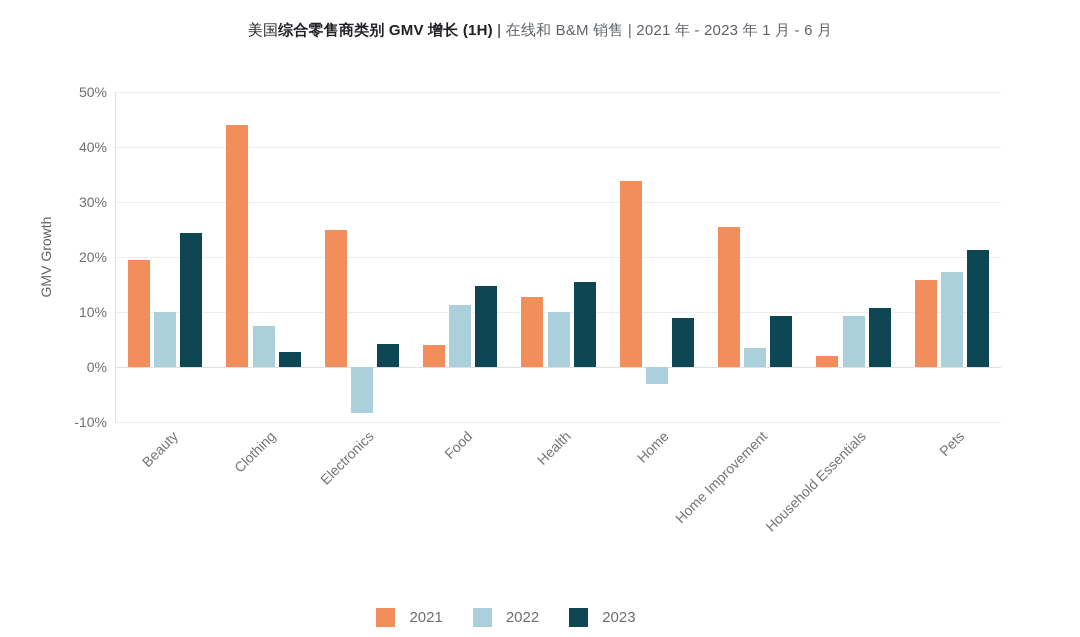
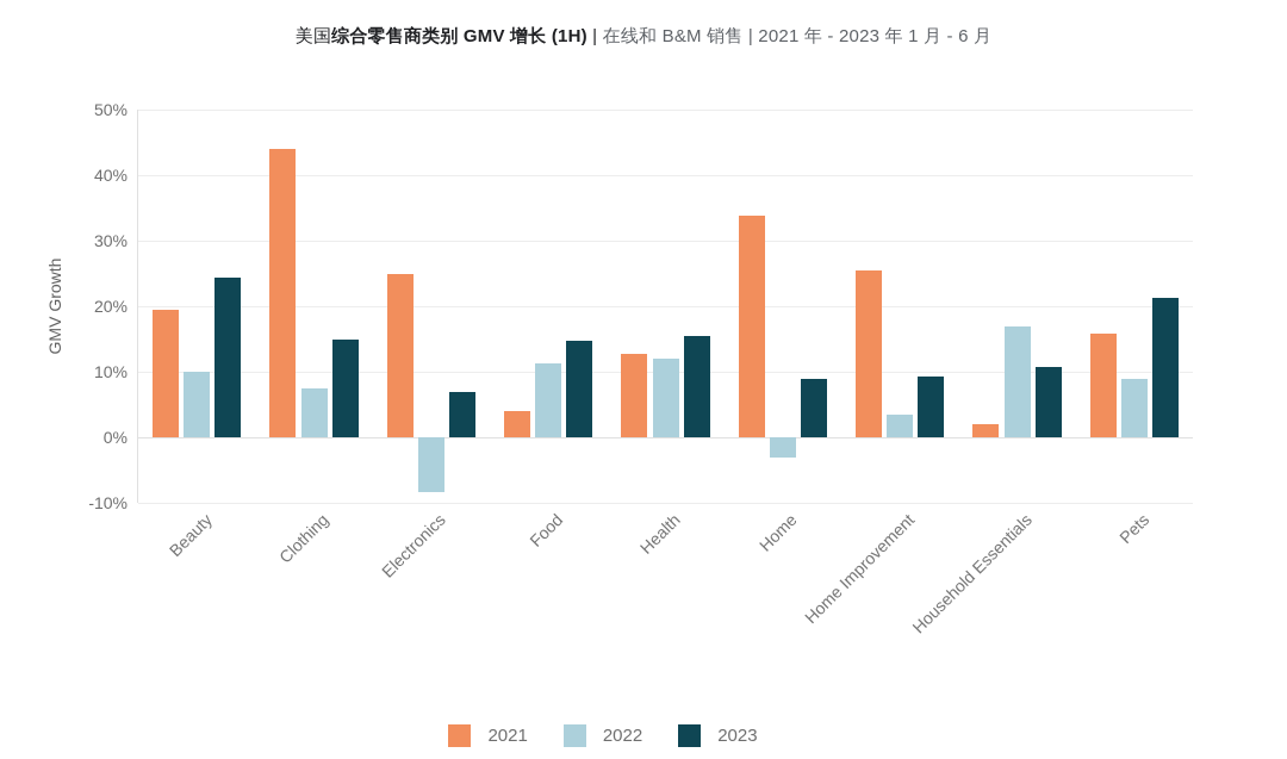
2023/Clothing: 3% -> 15%
2023/Electronics: 4% -> 7%
2022/Health: 10% -> 12%
2022/Household Essentials: 9% -> 17%
2022/Pets: 17% -> 9%
